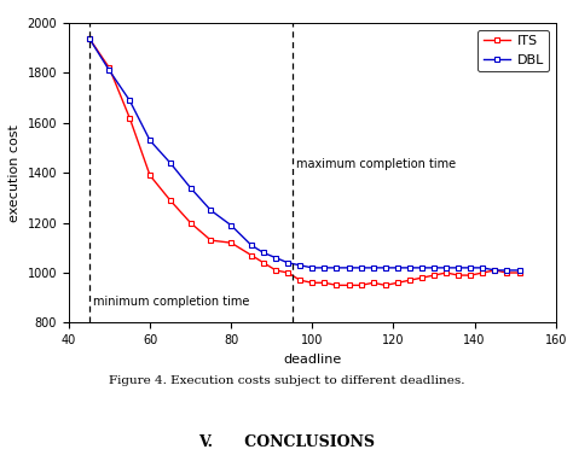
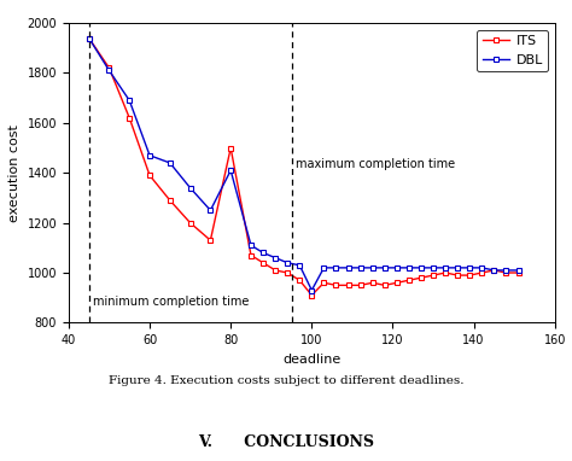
DBL/60: 1530 -> 1470
ITS/80: 1120 -> 1500
DBL/80: 1190 -> 1410
ITS/100: 960 -> 910
DBL/100: 1020 -> 930
